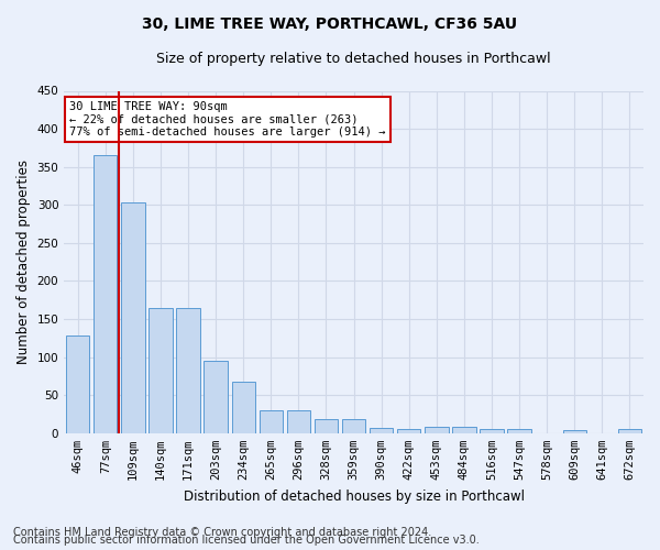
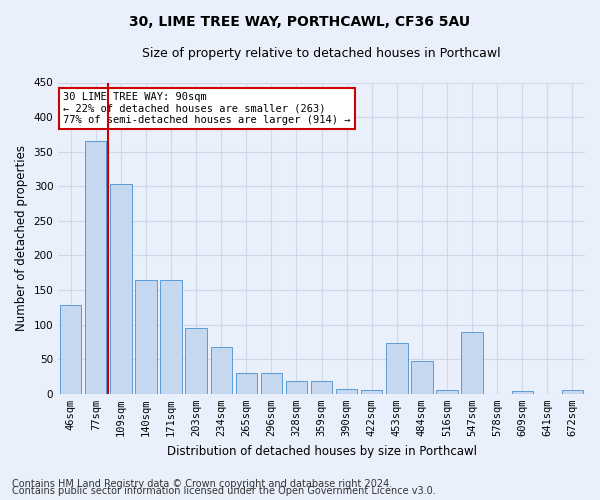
453sqm: 9 -> 74
484sqm: 9 -> 48
547sqm: 5 -> 90
